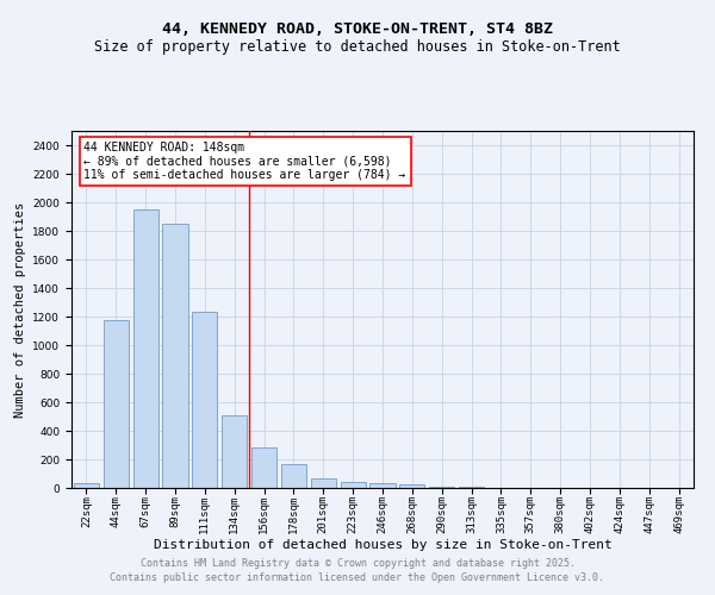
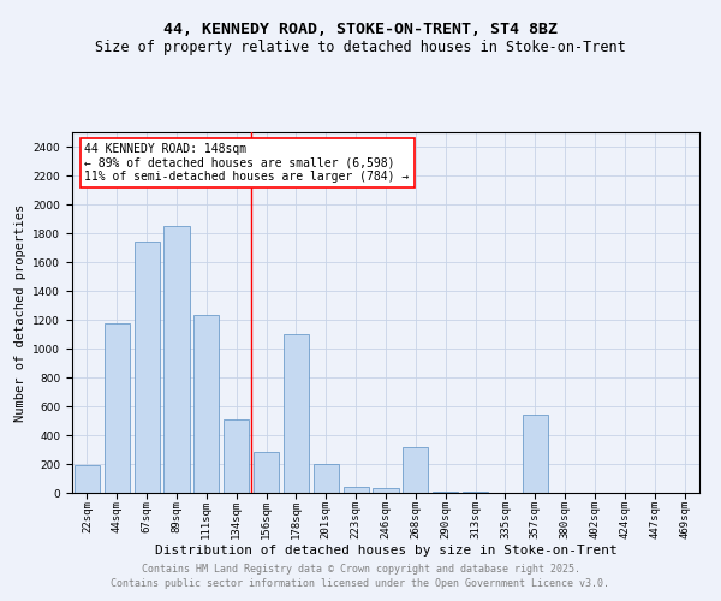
22sqm: 30 -> 190
67sqm: 1950 -> 1740
178sqm: 160 -> 1100
201sqm: 70 -> 200
268sqm: 20 -> 320
357sqm: 0 -> 540
